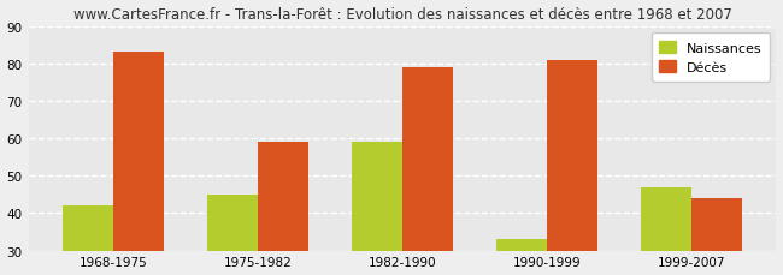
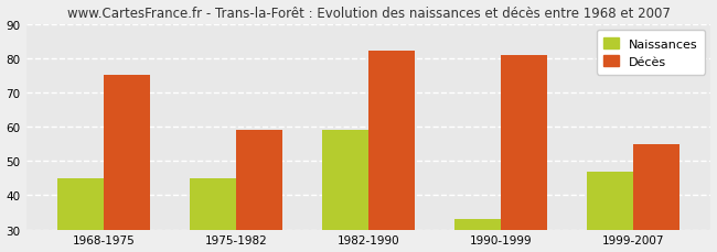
Naissances/1968-1975: 42 -> 45
Décès/1968-1975: 83 -> 75
Décès/1982-1990: 79 -> 82
Décès/1999-2007: 44 -> 55
